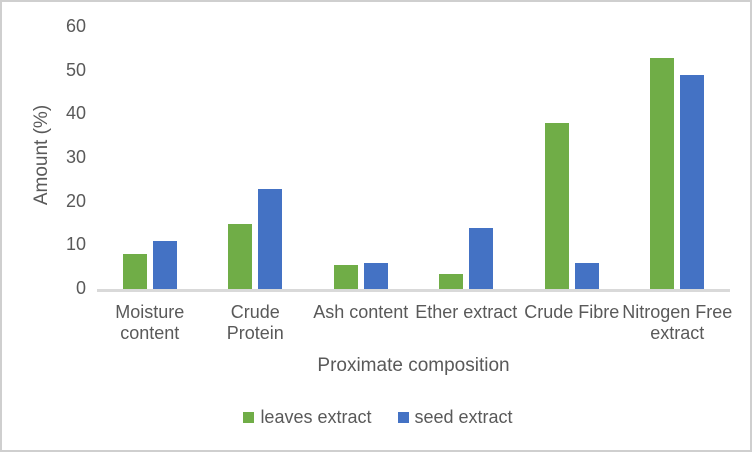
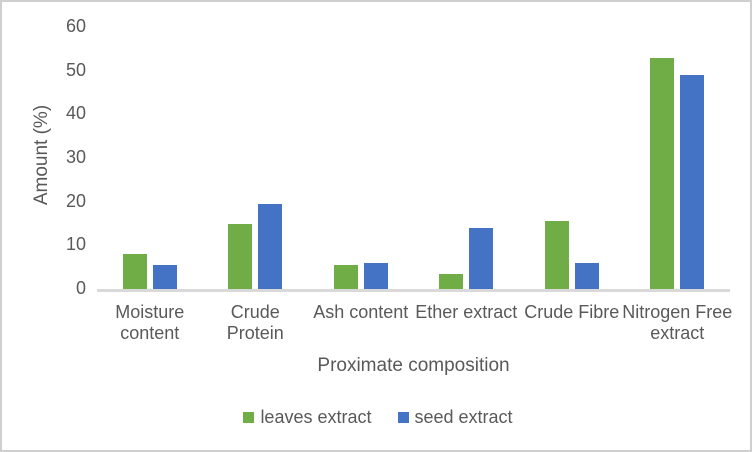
seed extract/Moisture content: 11 -> 6
seed extract/Crude Protein: 23 -> 20
leaves extract/Crude Fibre: 38 -> 16
